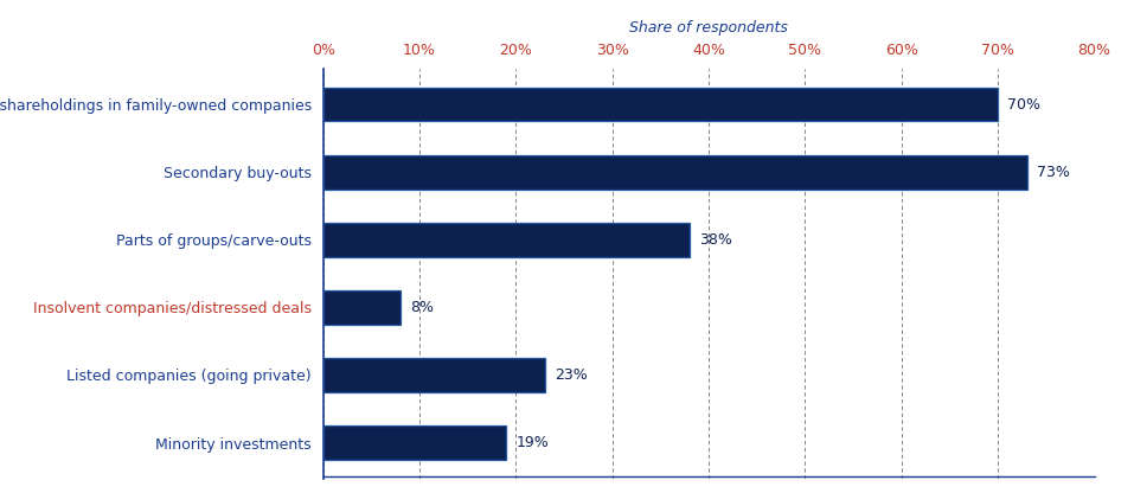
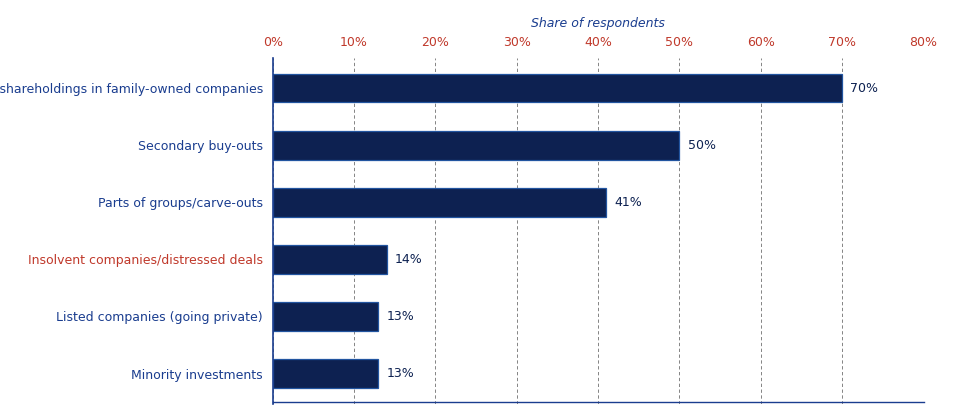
Secondary buy-outs: 73% -> 50%
Parts of groups/carve-outs: 38% -> 41%
Insolvent companies/distressed deals: 8% -> 14%
Listed companies (going private): 23% -> 13%
Minority investments: 19% -> 13%
